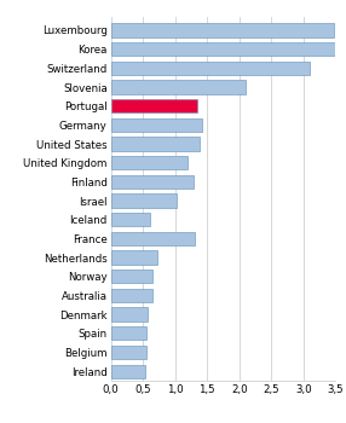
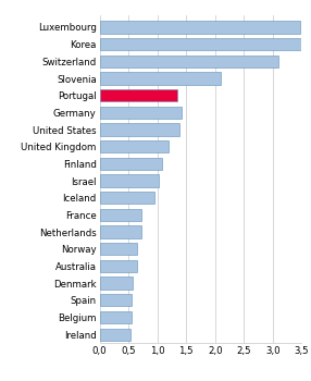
Finland: 1,28 -> 1,08
Iceland: 0,62 -> 0,95
France: 1,30 -> 0,72
